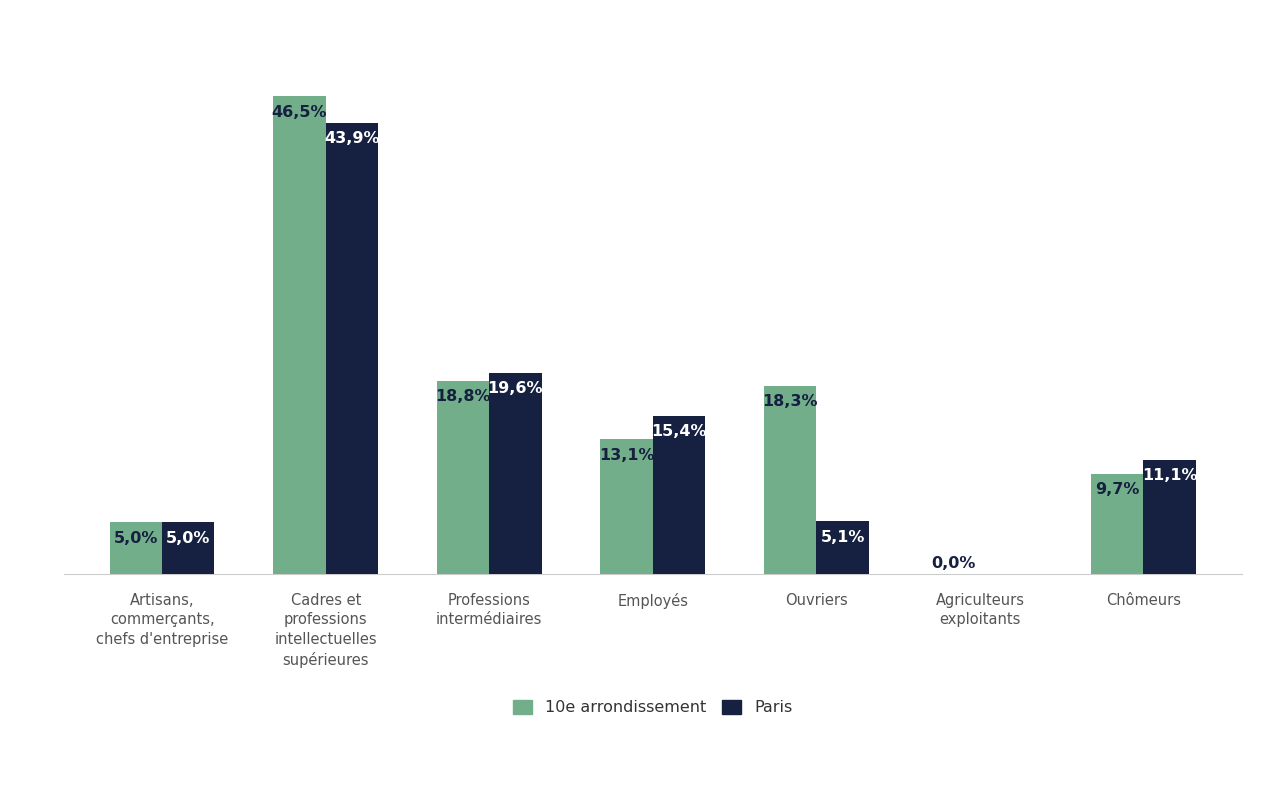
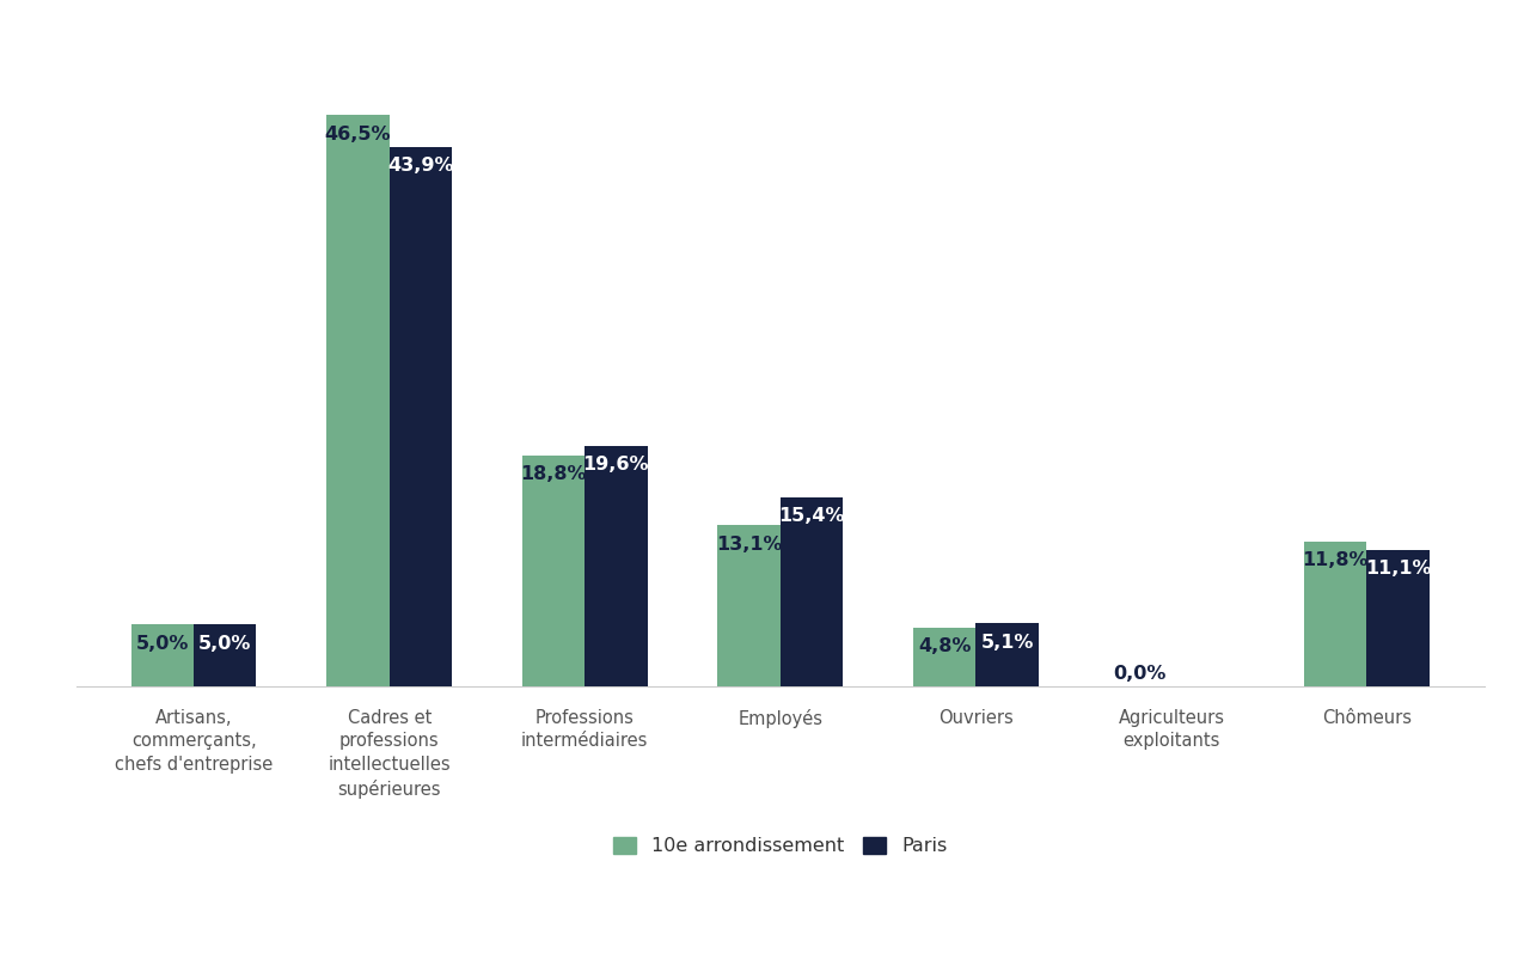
10e arrondissement/Ouvriers: 18,3% -> 4,8%
10e arrondissement/Chômeurs: 9,7% -> 11,8%
